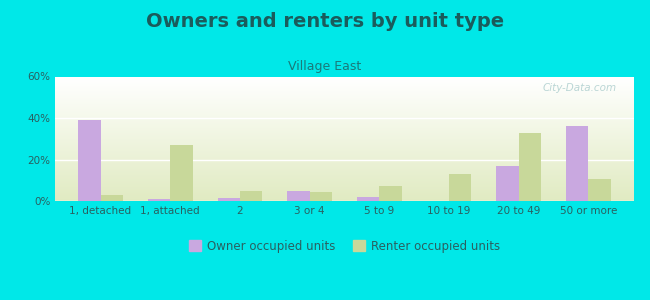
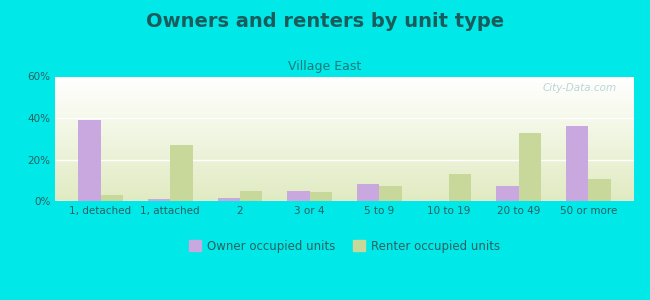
Owner occupied units/5 to 9: 2.0% -> 8.0%
Owner occupied units/20 to 49: 17.0% -> 7.0%
